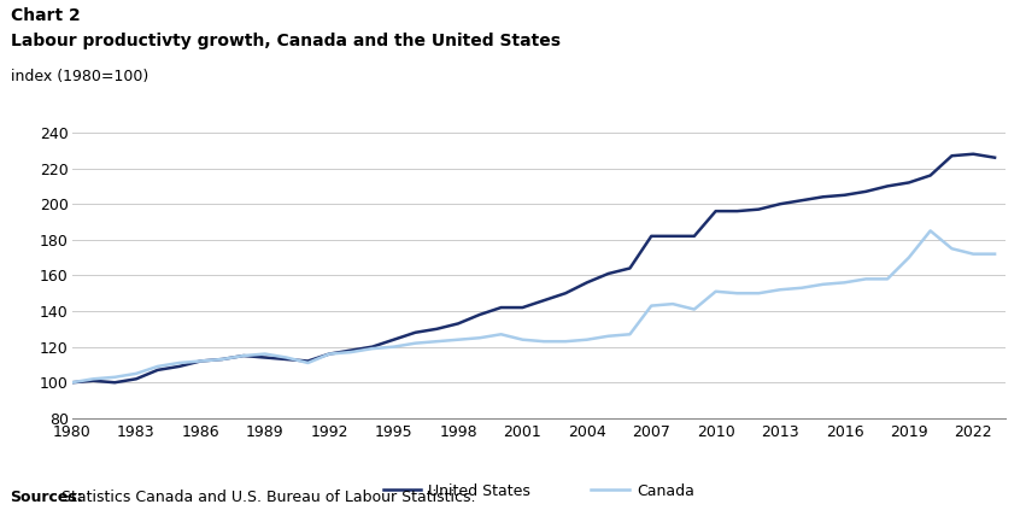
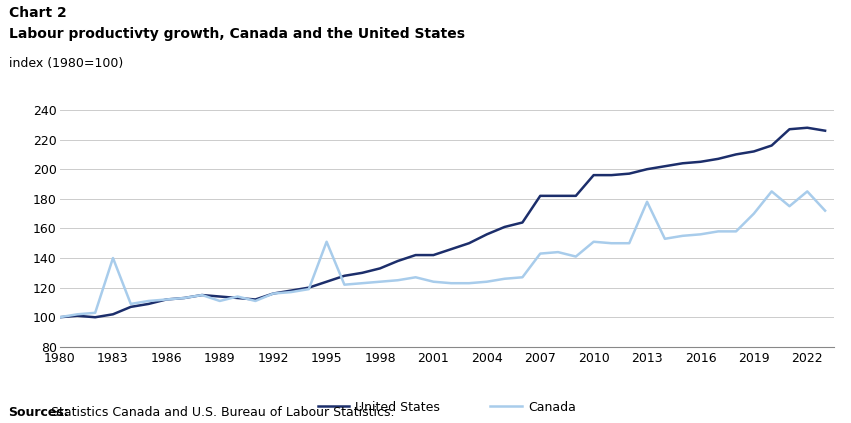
Canada/1983: 105 -> 140
Canada/1989: 116 -> 111
Canada/1995: 120 -> 151
Canada/2013: 152 -> 178
Canada/2022: 172 -> 185
